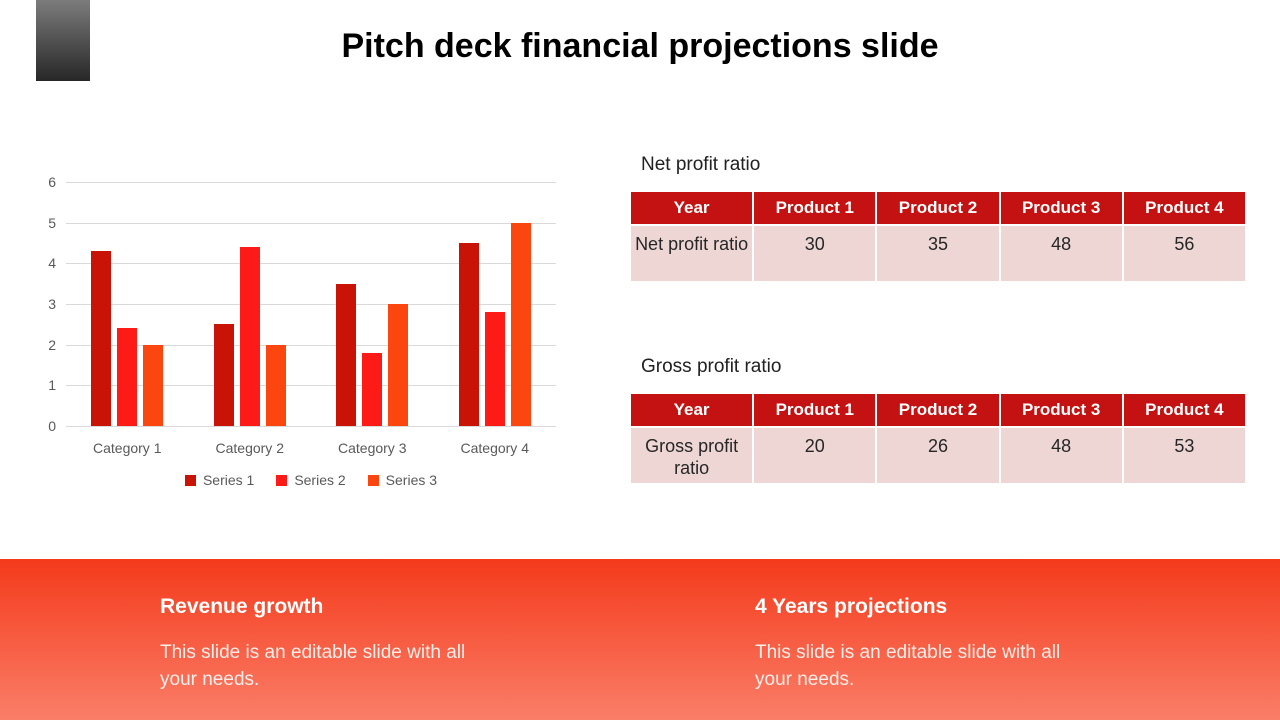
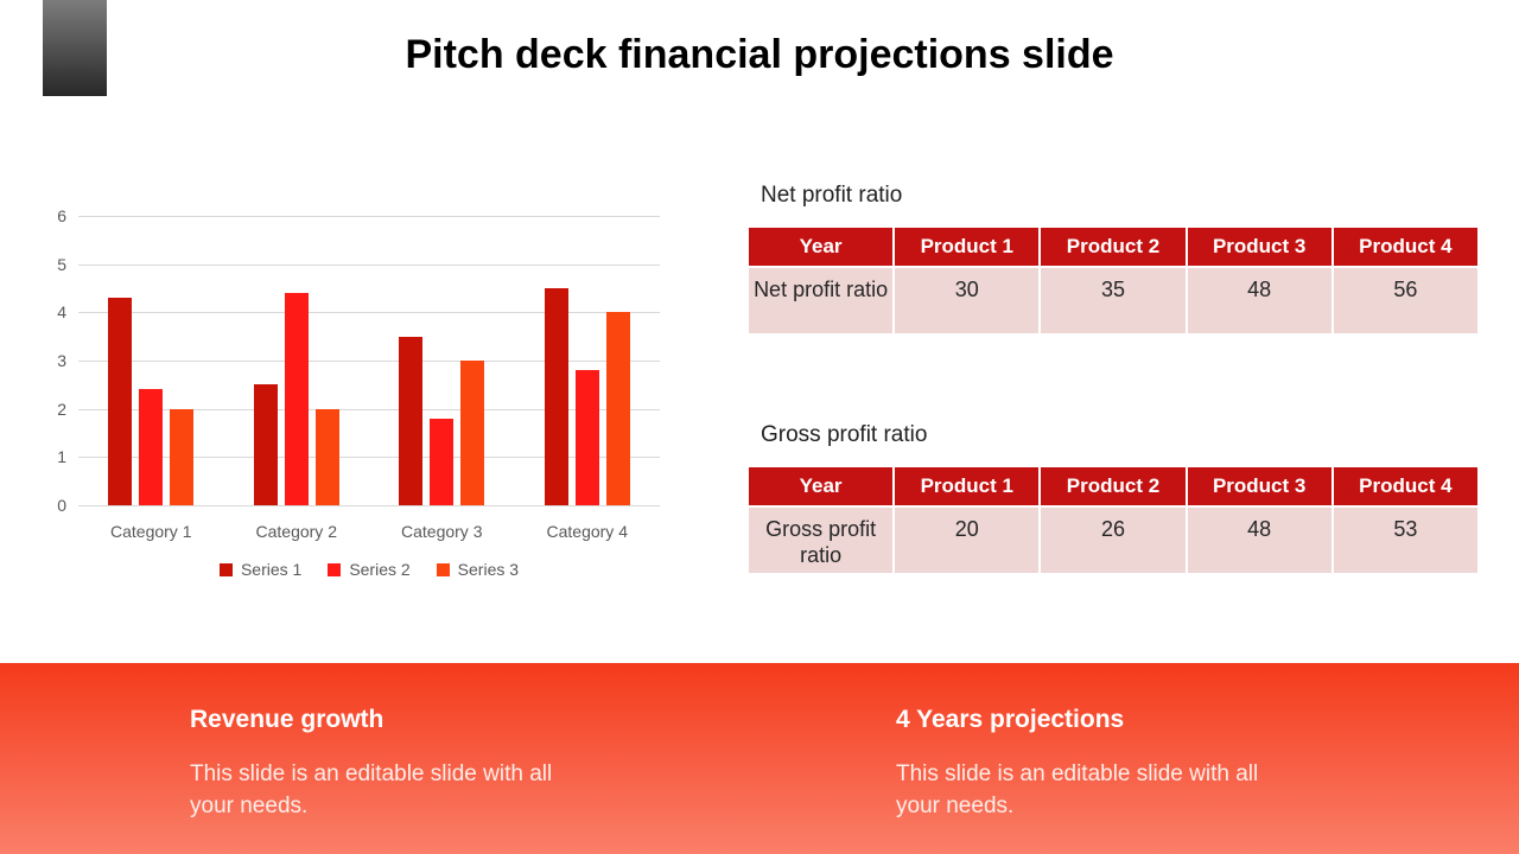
Series 3/Category 4: 5 -> 4
